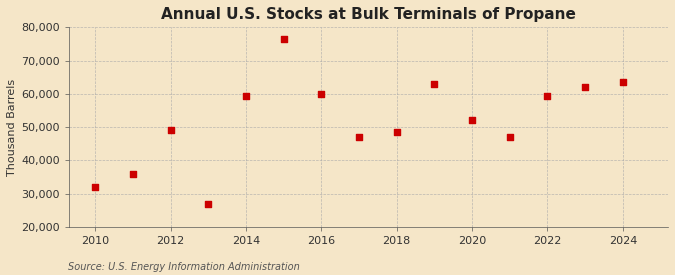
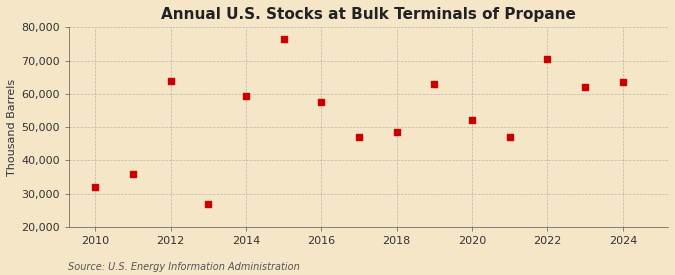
2012: 49,000 -> 64,000
2016: 60,000 -> 57,500
2022: 59,500 -> 70,500
